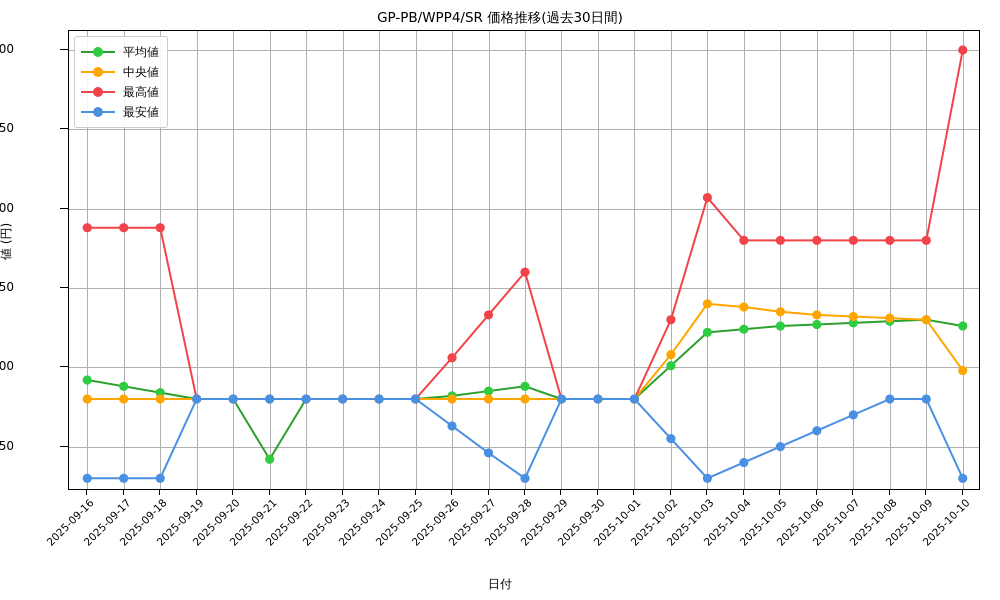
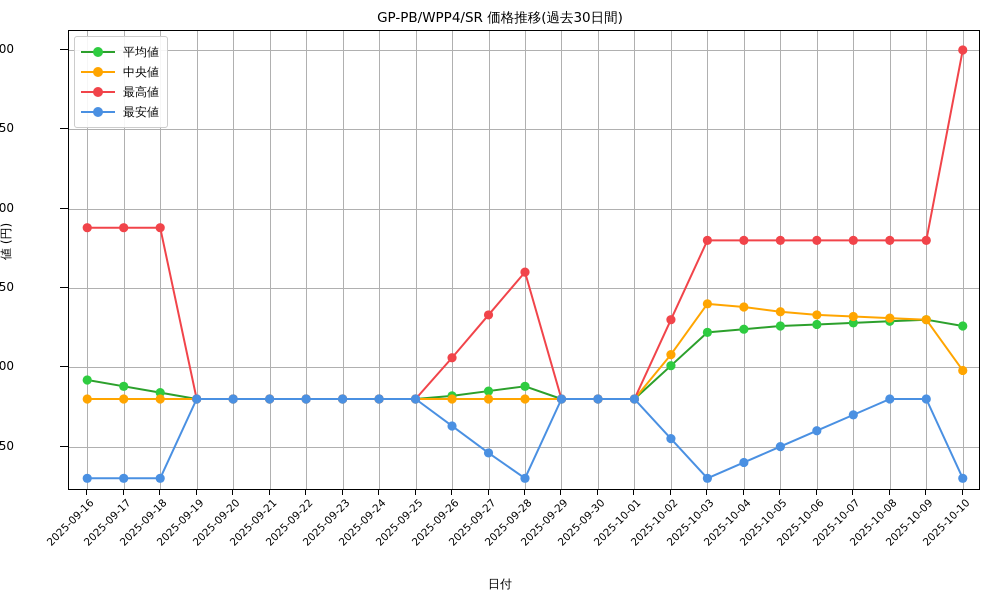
平均値/2025-09-21: 42 -> 80
最高値/2025-10-03: 207 -> 180
